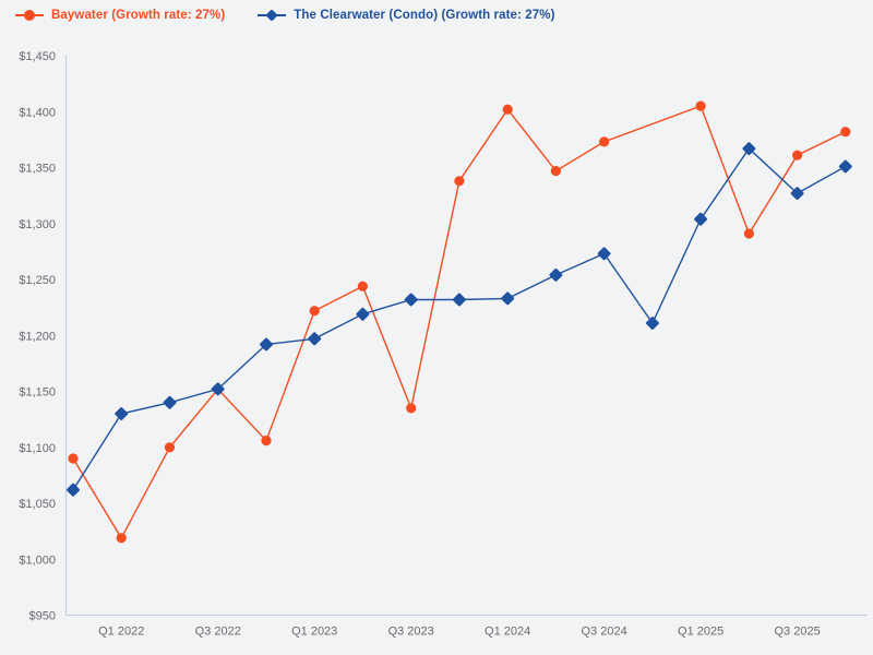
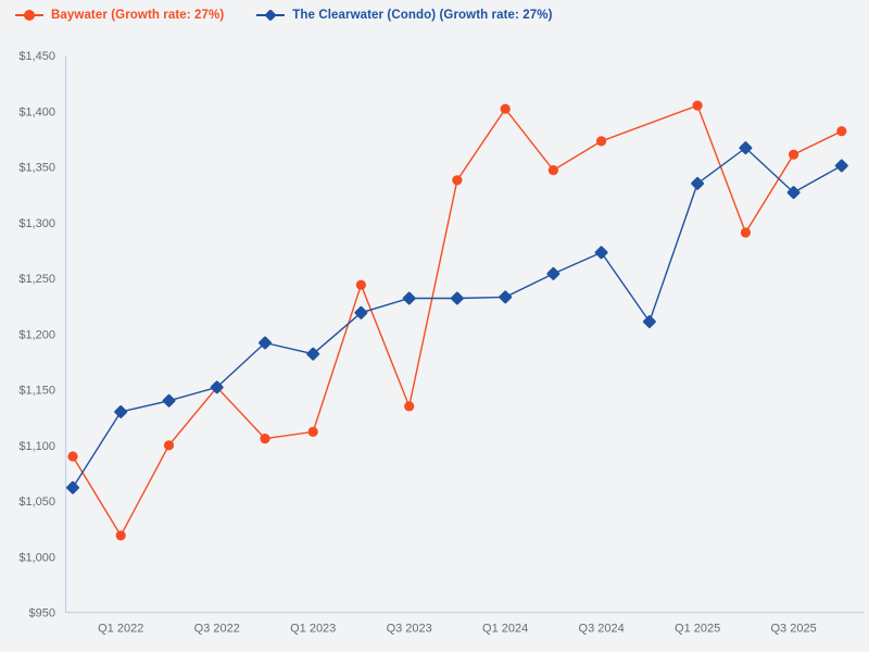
Baywater (Growth rate: 27%)/Q1 2023: $1222 -> $1112
The Clearwater (Condo) (Growth rate: 27%)/Q1 2023: $1197 -> $1182
The Clearwater (Condo) (Growth rate: 27%)/Q1 2025: $1304 -> $1335
